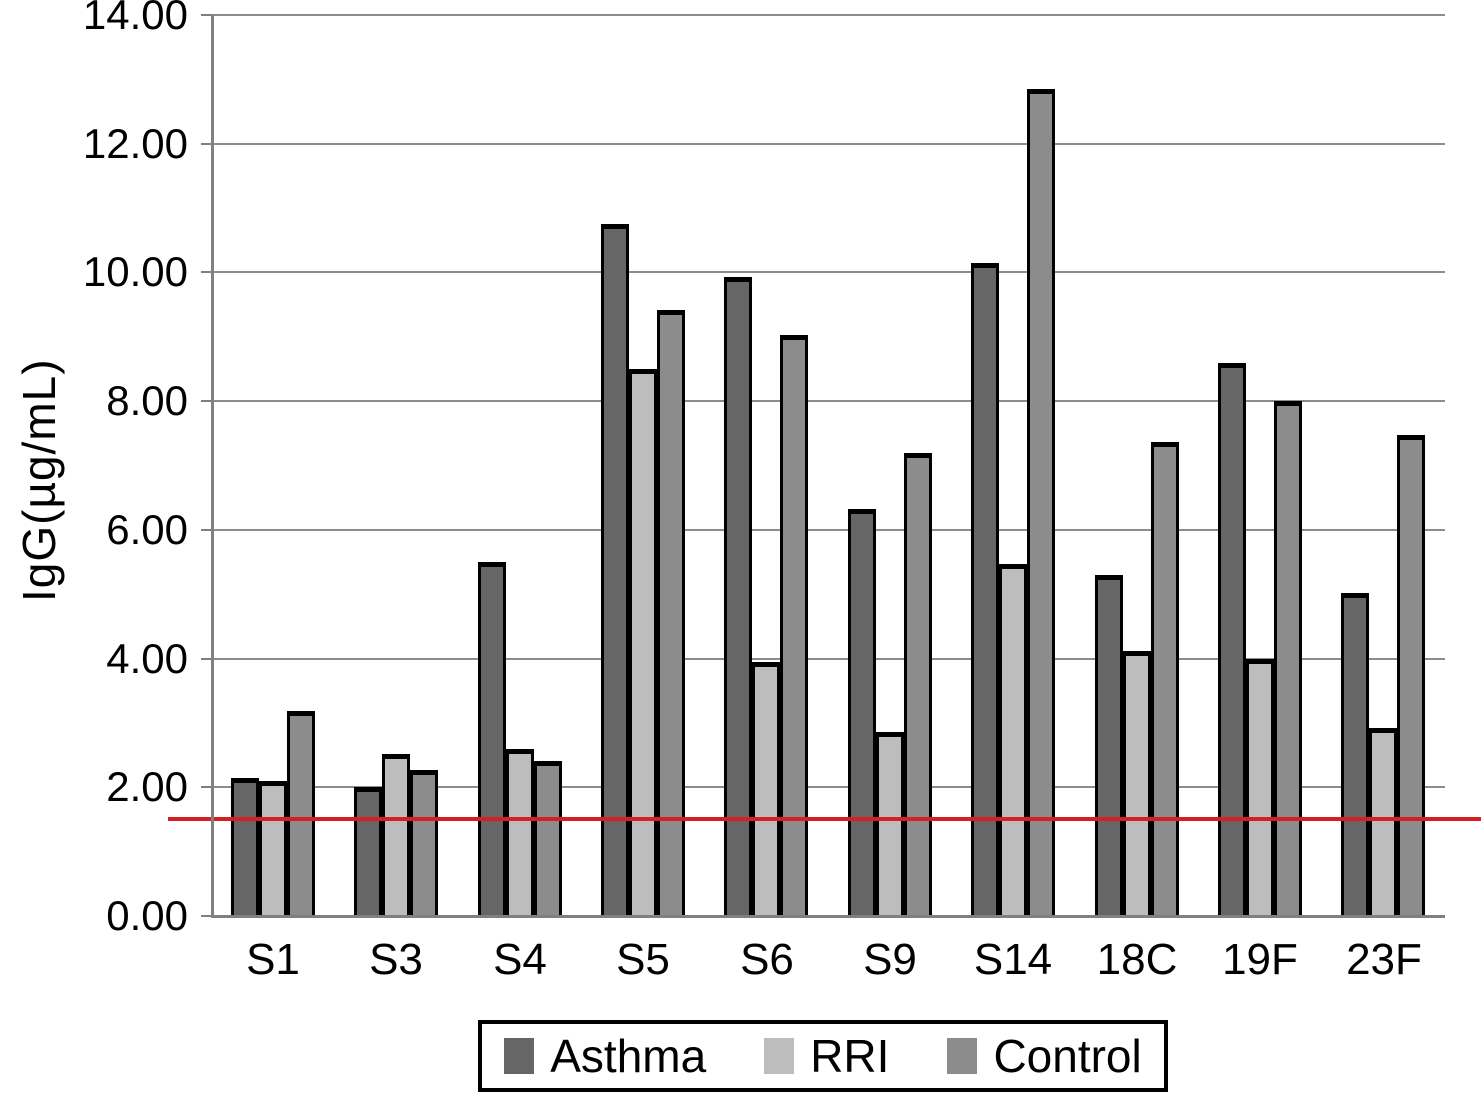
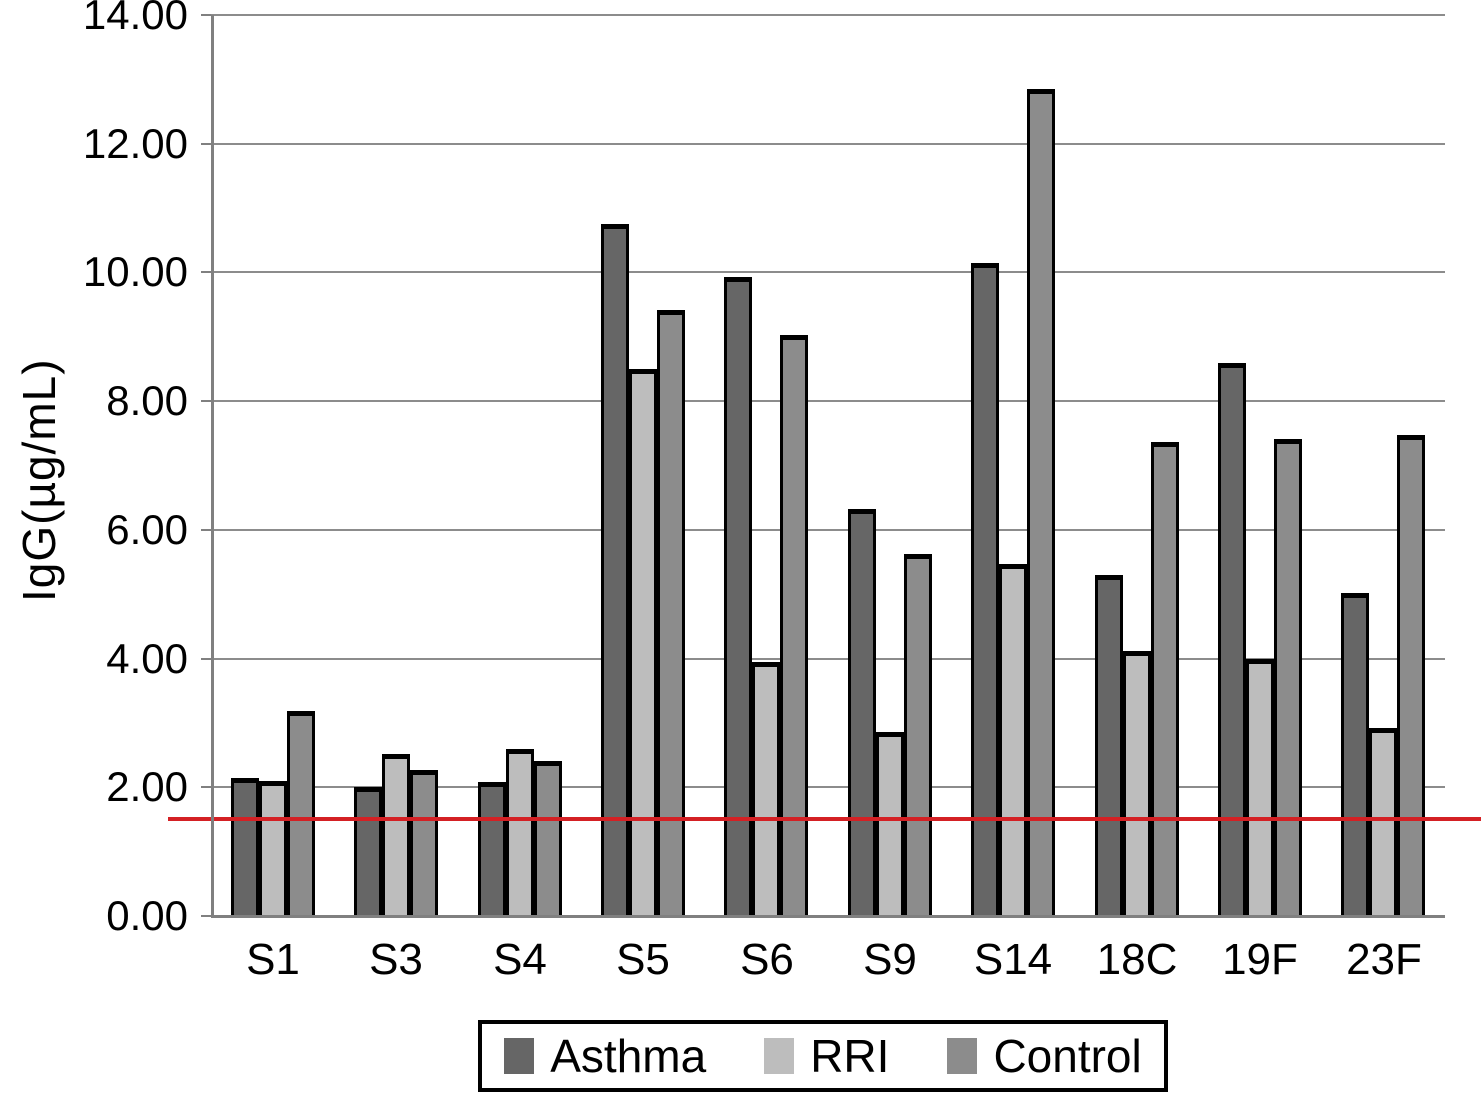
Asthma/S4: 5.5 -> 2.1
Control/S9: 7.2 -> 5.6
Control/19F: 8.0 -> 7.4
